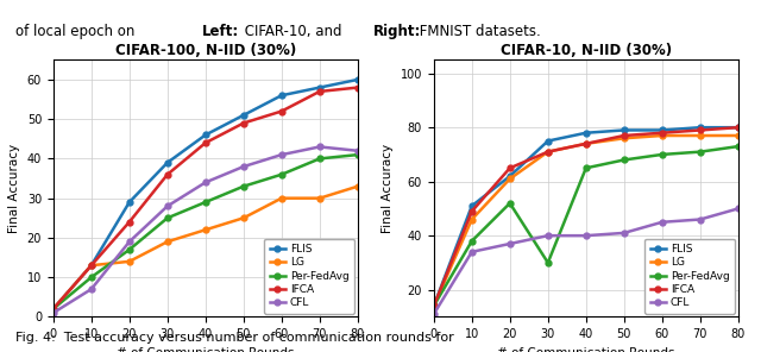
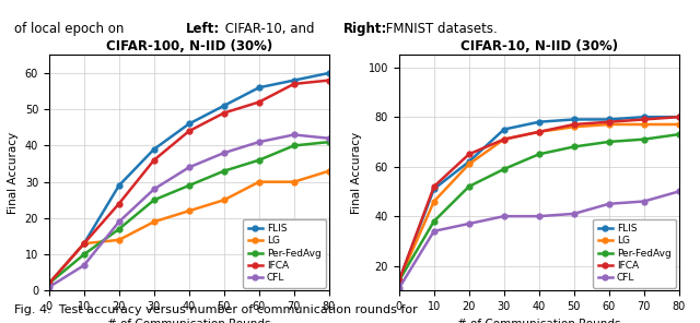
CIFAR-10, N-IID (30%)/IFCA/10: 49 -> 52
CIFAR-10, N-IID (30%)/Per-FedAvg/30: 30 -> 59
